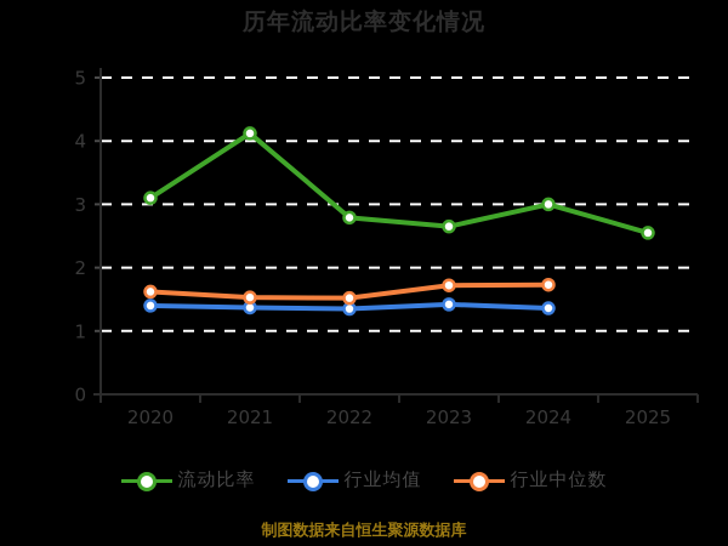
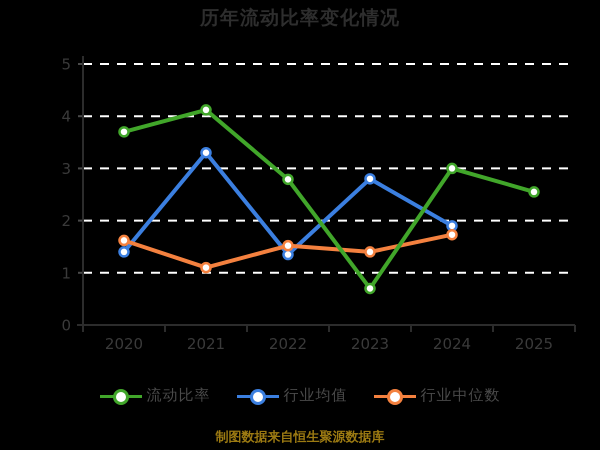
流动比率/2020: 3.1 -> 3.7
行业均值/2021: 1.4 -> 3.3
行业中位数/2021: 1.5 -> 1.1
流动比率/2023: 2.6 -> 0.7
行业均值/2023: 1.4 -> 2.8
行业中位数/2023: 1.7 -> 1.4
行业均值/2024: 1.4 -> 1.9
